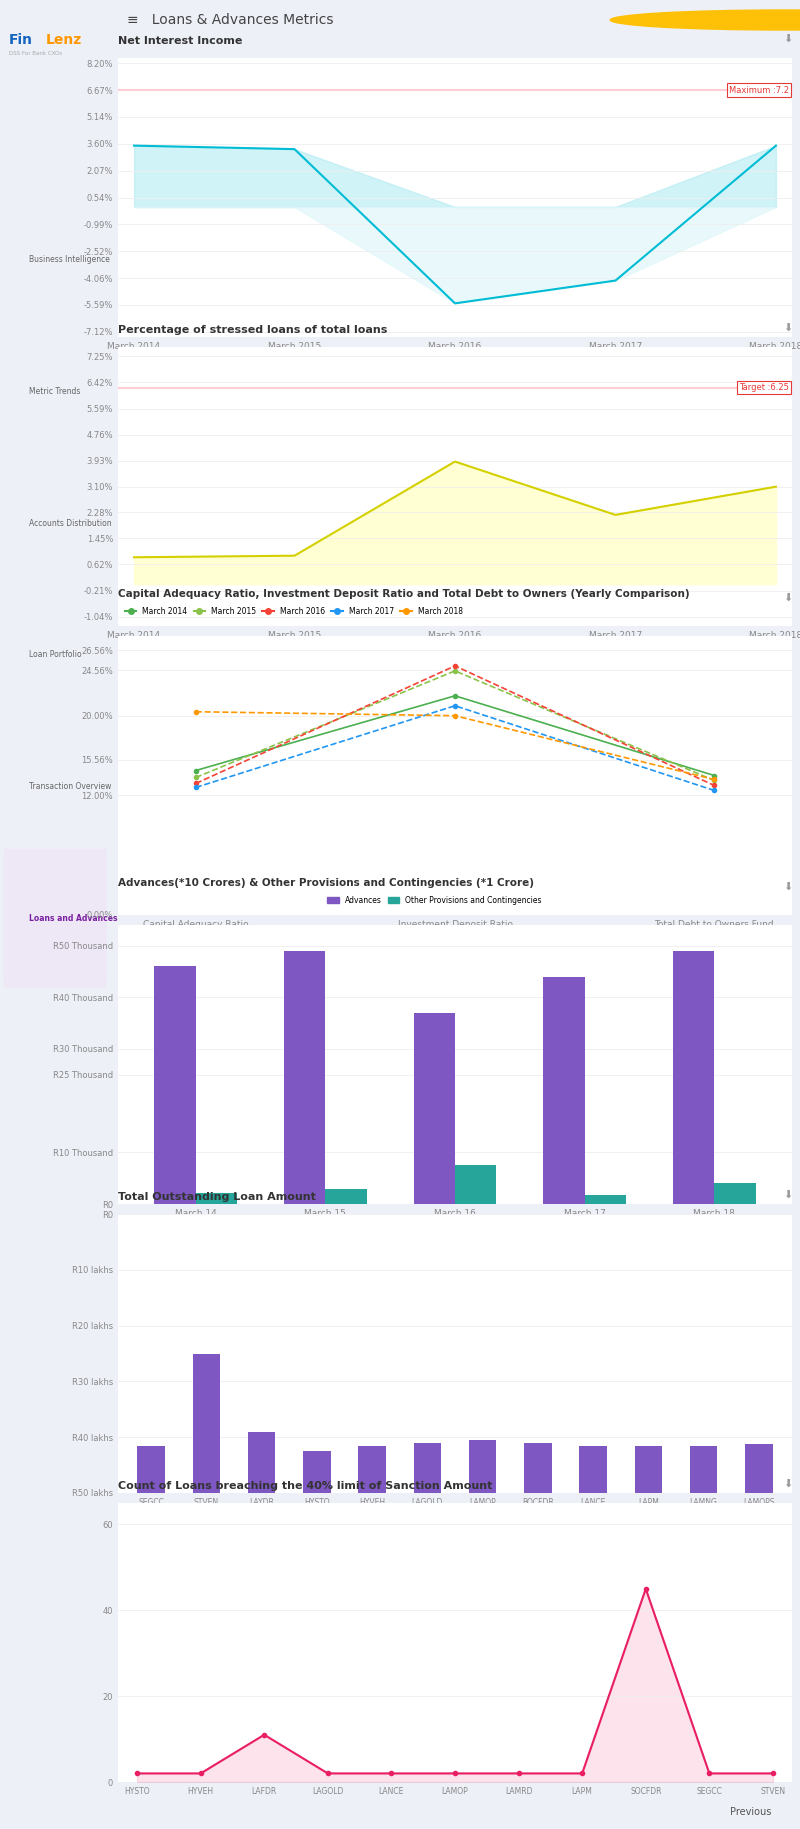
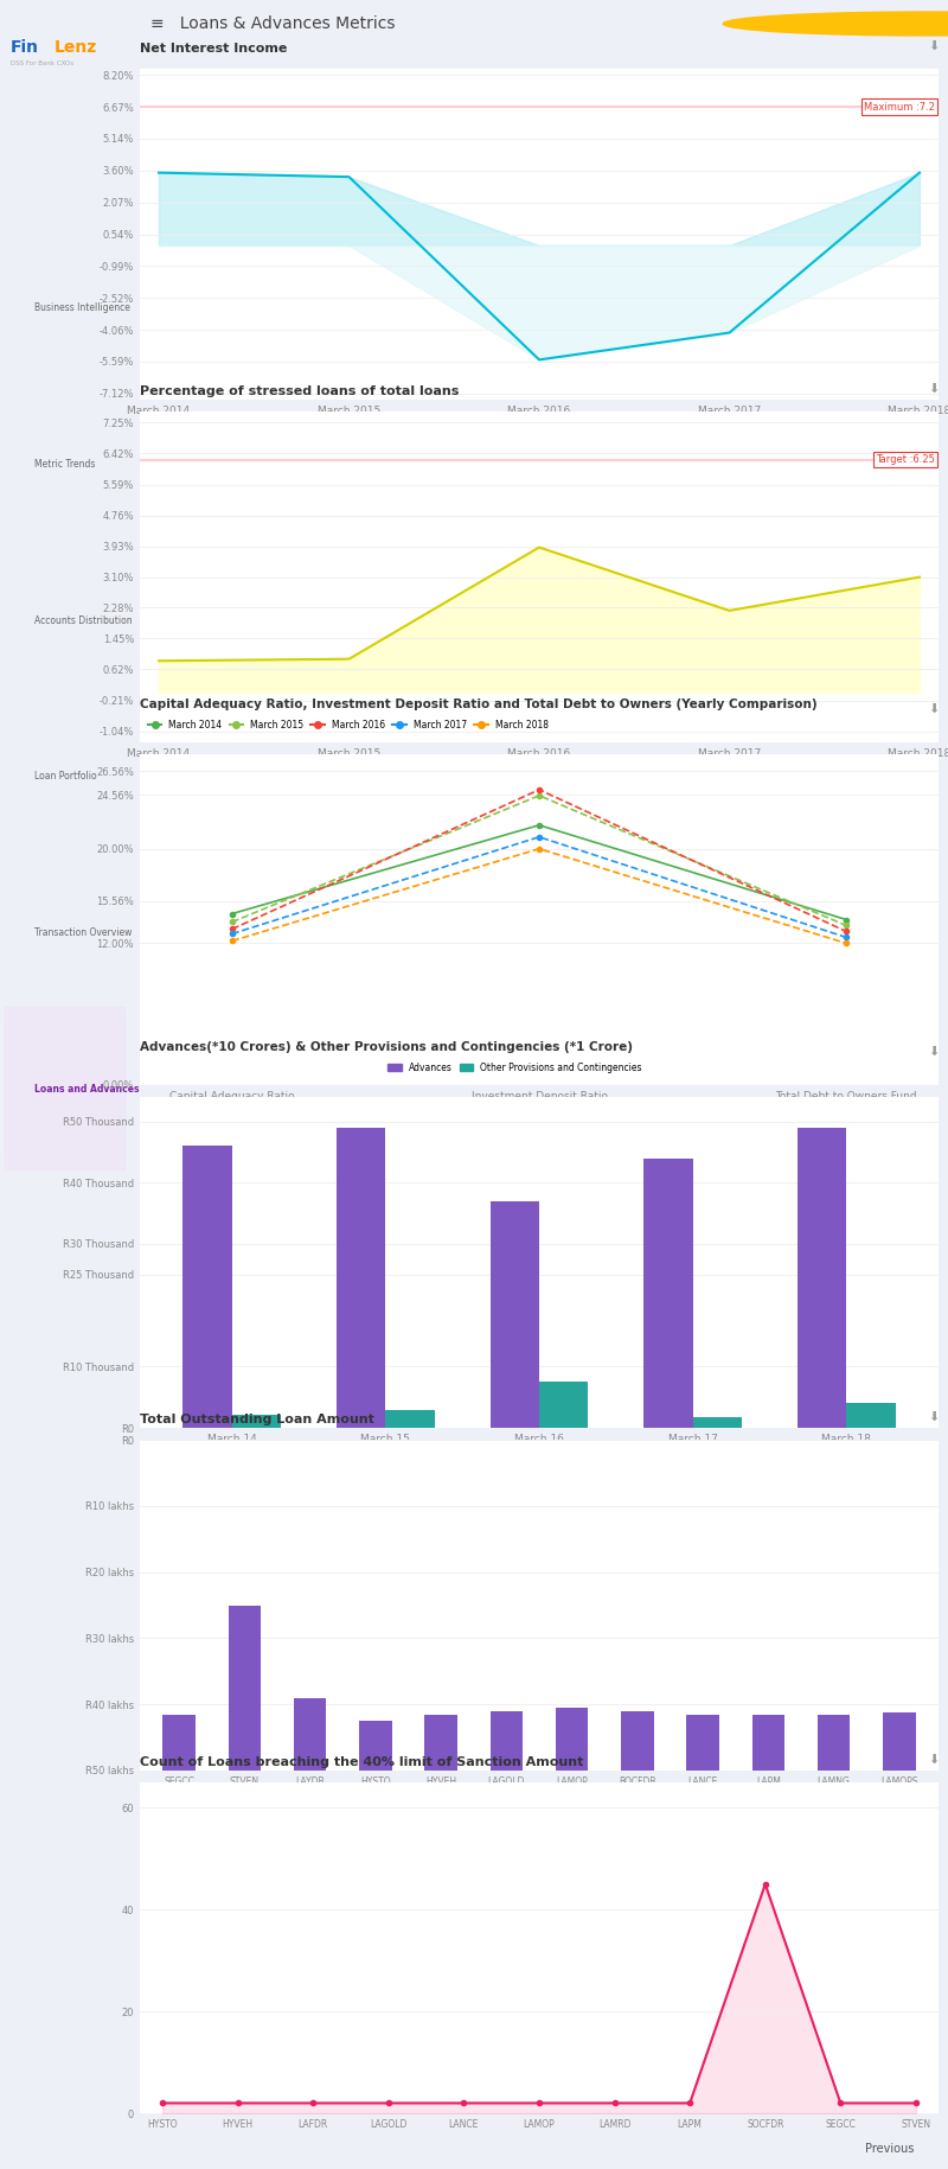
March 2018/Capital Adequacy Ratio: 20.4% -> 12.2%
March 2018/Total Debt to Owners Fund: 13.6% -> 12.0%
Count of Loans breaching the 40% limit of Sanction Amount/LAFDR: 11 -> 2
